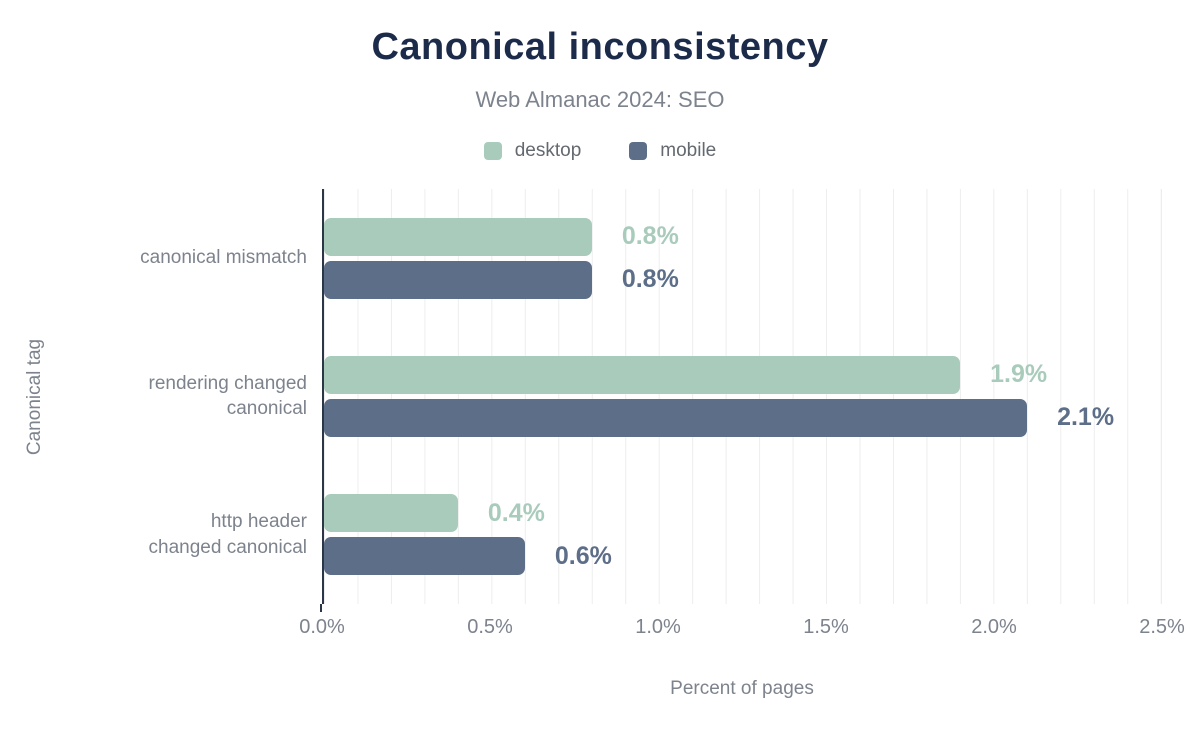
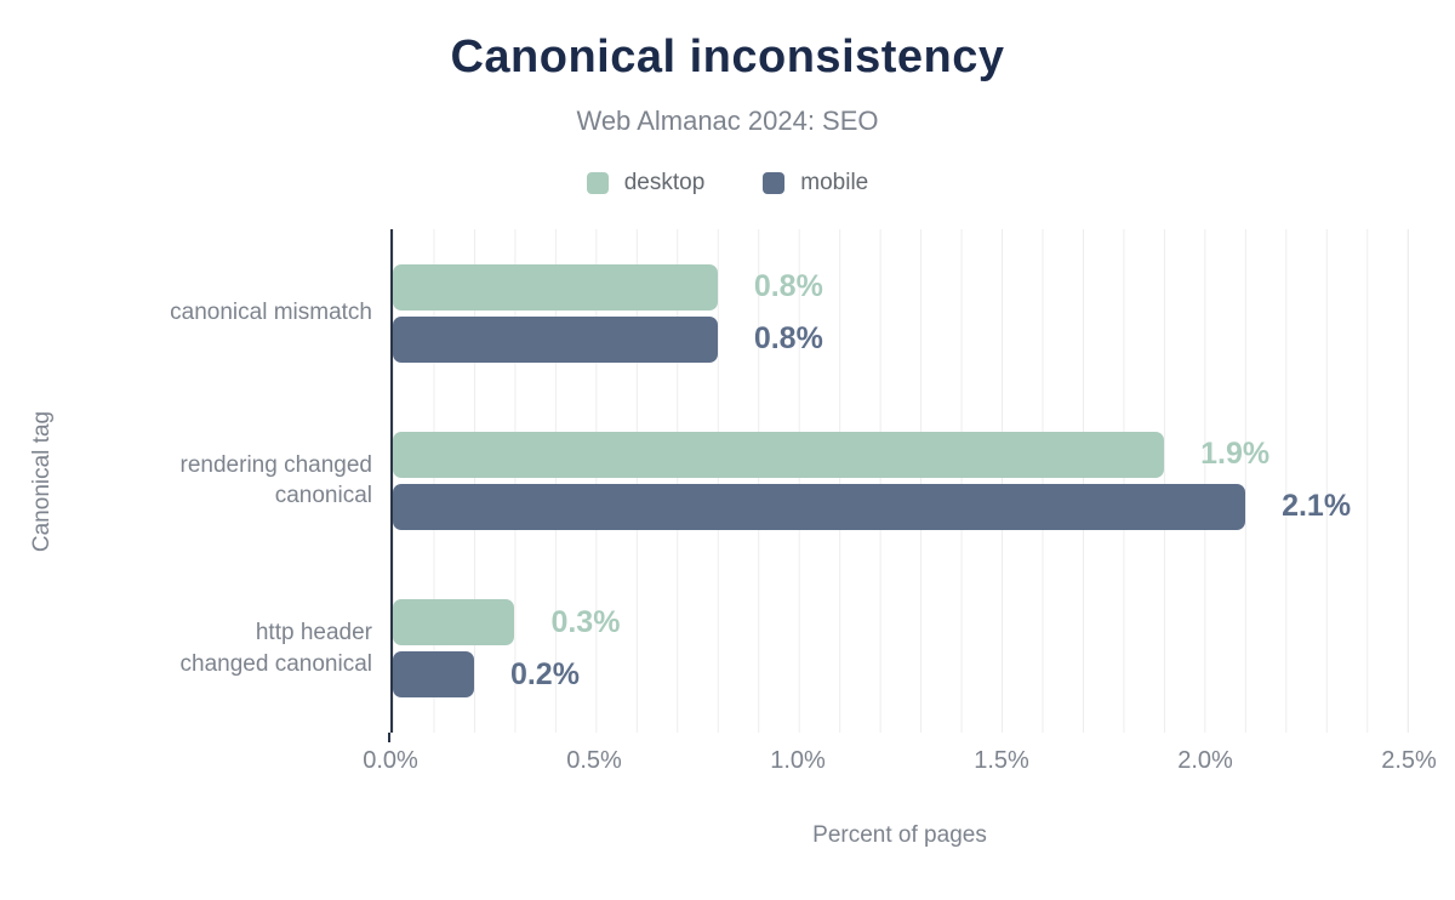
desktop/http header changed canonical: 0.4% -> 0.3%
mobile/http header changed canonical: 0.6% -> 0.2%
